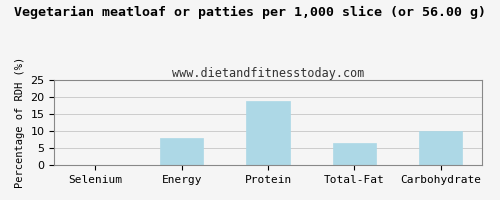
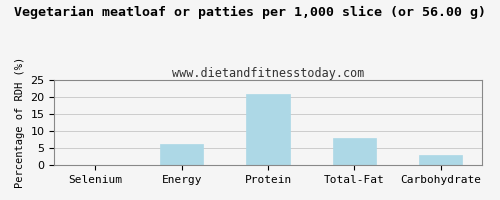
Energy: 8.0 -> 6.2
Protein: 19.0 -> 20.8
Total-Fat: 6.5 -> 8.0
Carbohydrate: 10.0 -> 3.0
